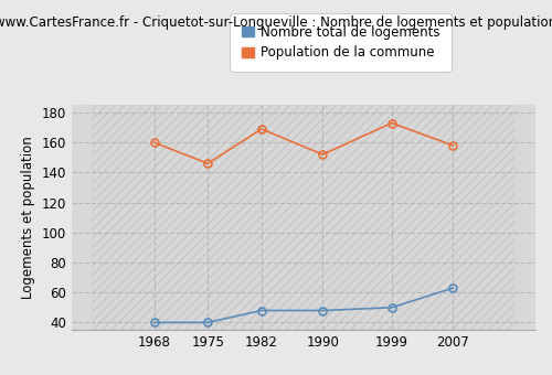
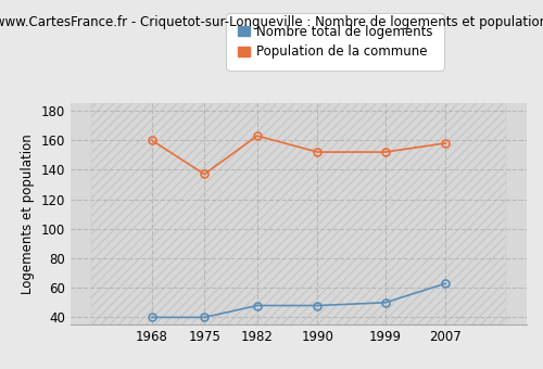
Population de la commune/1975: 146 -> 137
Population de la commune/1982: 169 -> 163
Population de la commune/1999: 173 -> 152
